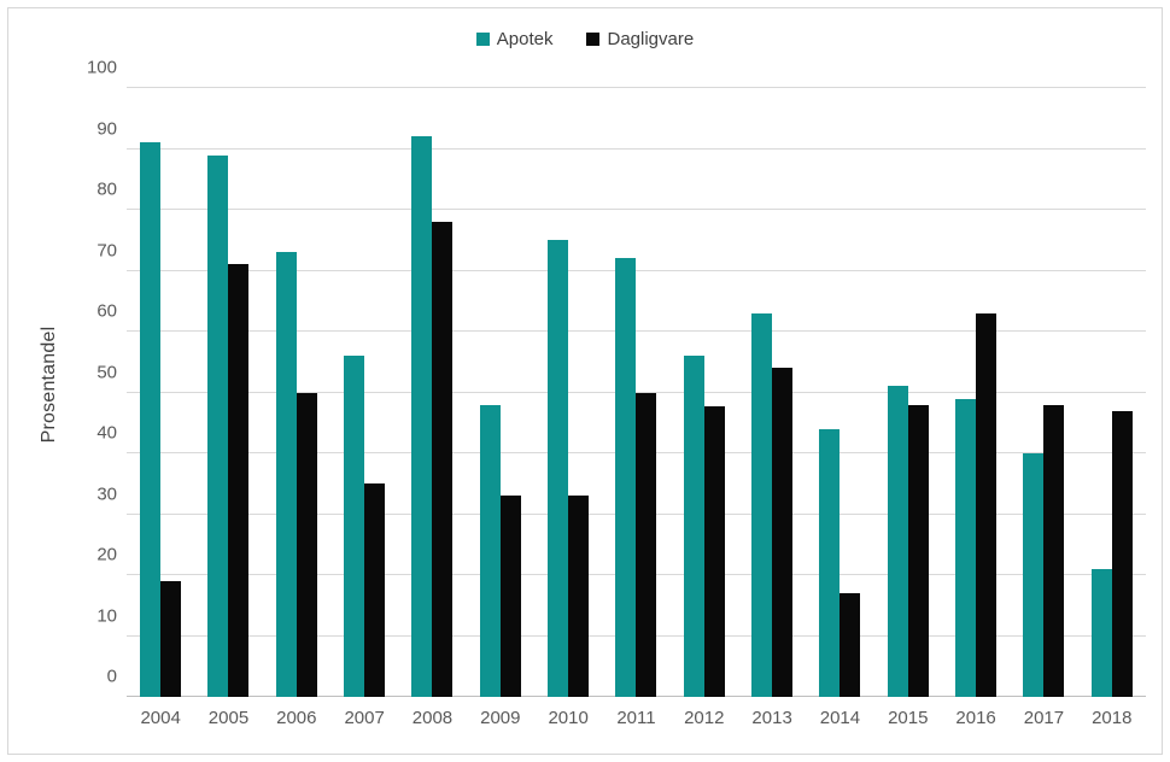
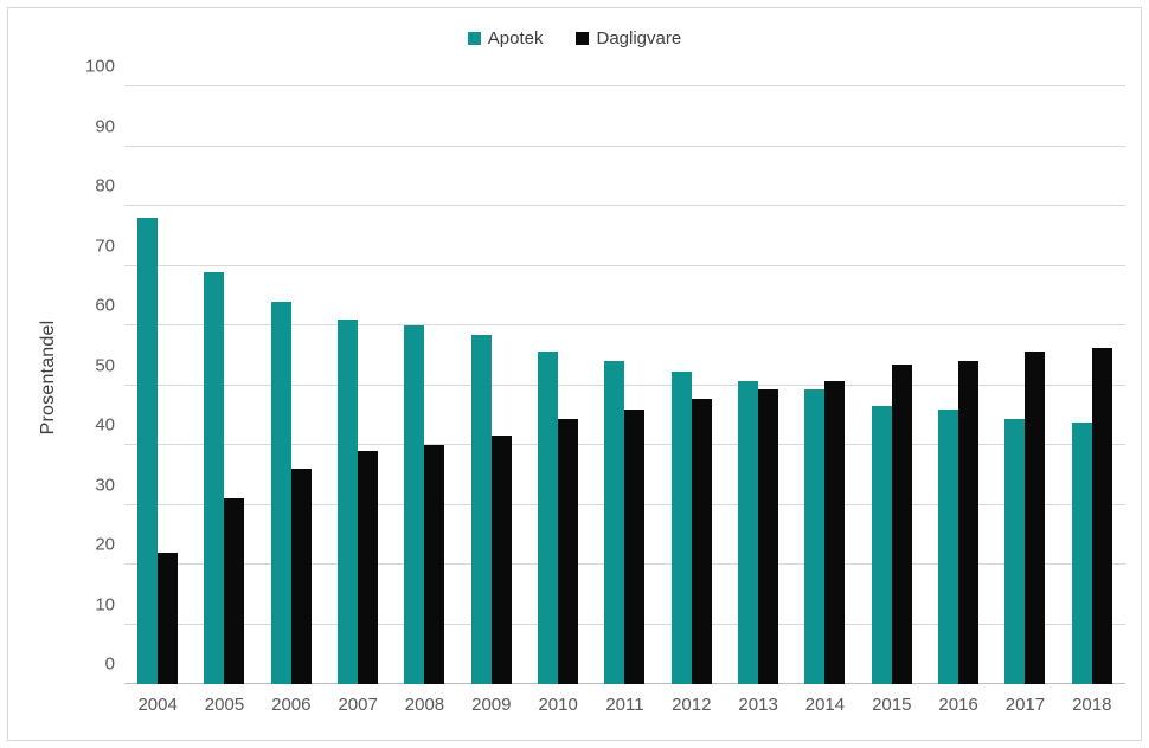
Apotek/2004: 91 -> 78
Dagligvare/2004: 19 -> 22
Apotek/2005: 89 -> 69
Dagligvare/2005: 71 -> 31
Apotek/2006: 73 -> 64
Dagligvare/2006: 50 -> 36
Apotek/2007: 56 -> 61
Dagligvare/2007: 35 -> 39
Apotek/2008: 92 -> 60
Dagligvare/2008: 78 -> 40
Apotek/2009: 48 -> 58
Dagligvare/2009: 33 -> 42
Apotek/2010: 75 -> 56
Dagligvare/2010: 33 -> 44
Apotek/2011: 72 -> 54
Dagligvare/2011: 50 -> 46
Apotek/2012: 56 -> 52
Apotek/2013: 63 -> 51
Dagligvare/2013: 54 -> 49
Apotek/2014: 44 -> 49
Dagligvare/2014: 17 -> 51
Apotek/2015: 51 -> 46
Dagligvare/2015: 48 -> 54
Apotek/2016: 49 -> 46
Dagligvare/2016: 63 -> 54
Apotek/2017: 40 -> 44
Dagligvare/2017: 48 -> 56
Apotek/2018: 21 -> 44
Dagligvare/2018: 47 -> 56
